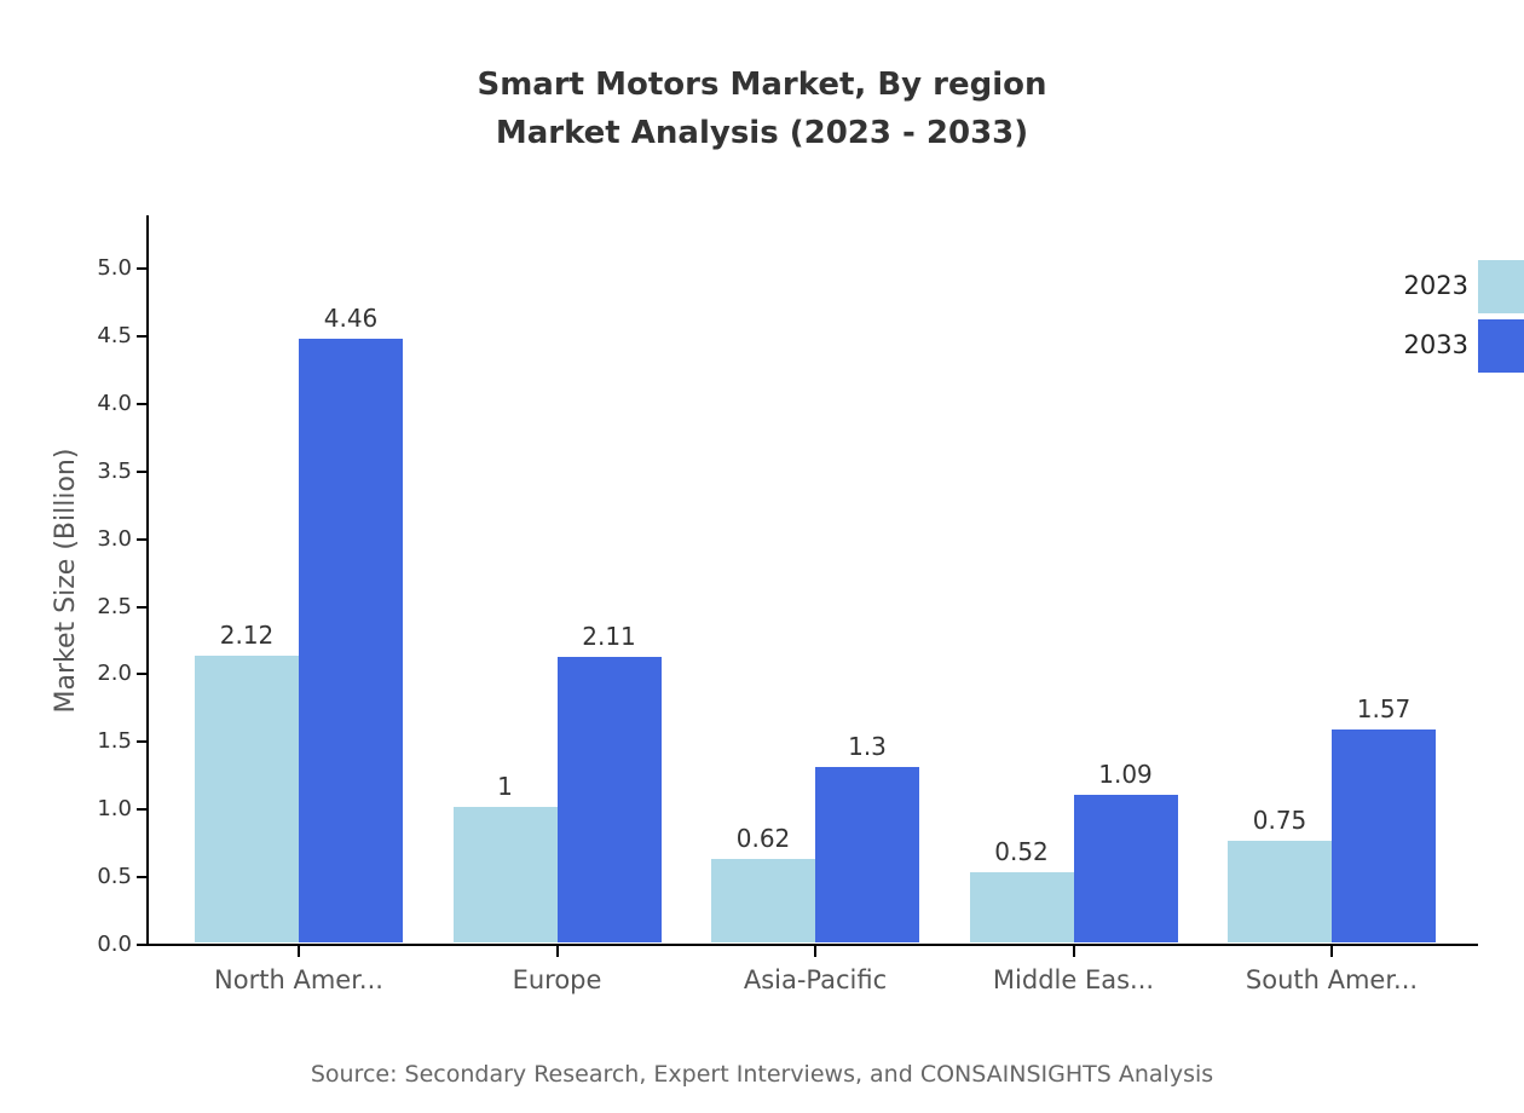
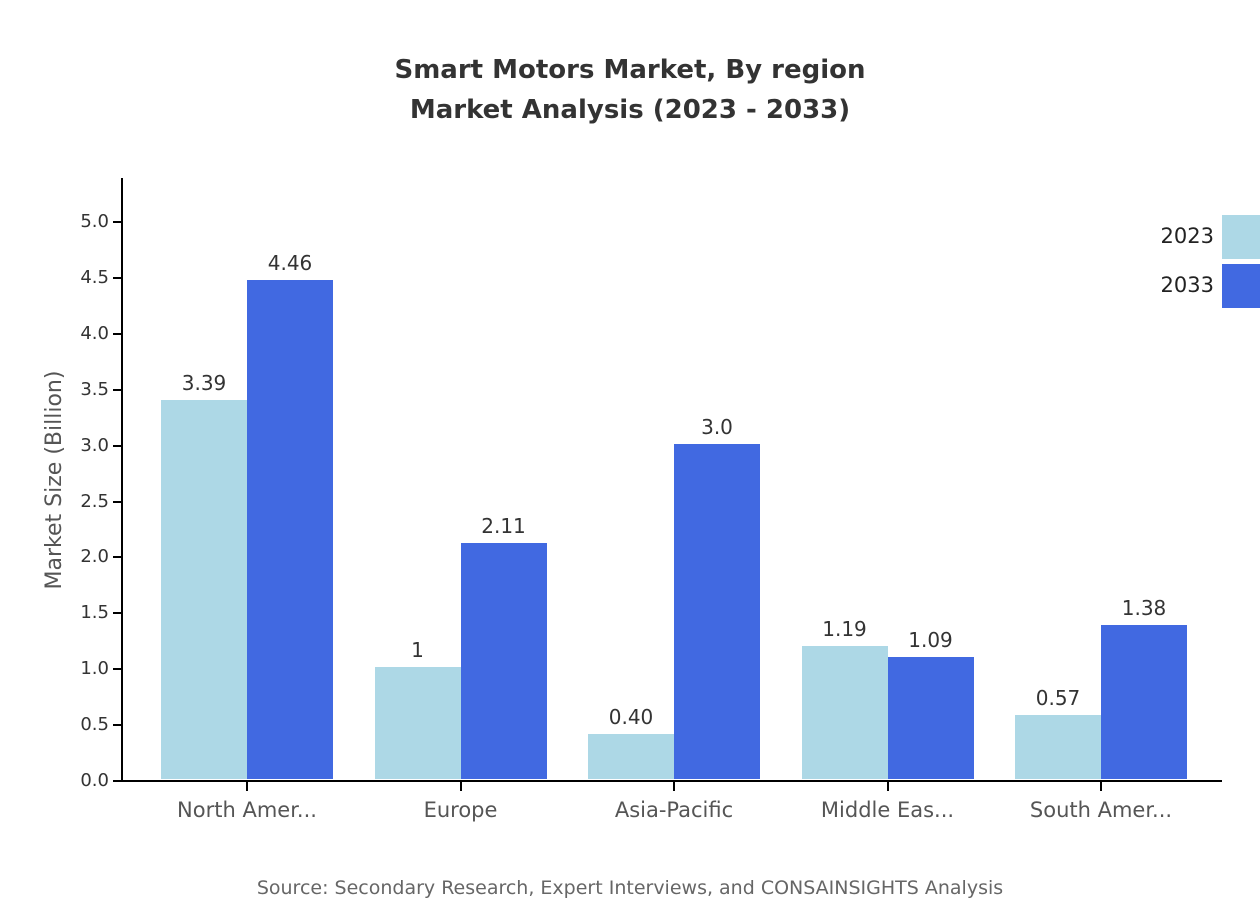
2023/North Amer...: 2.12 -> 3.39
2023/Asia-Pacific: 0.62 -> 0.40
2033/Asia-Pacific: 1.3 -> 3.0
2023/Middle Eas...: 0.52 -> 1.19
2023/South Amer...: 0.75 -> 0.57
2033/South Amer...: 1.57 -> 1.38
